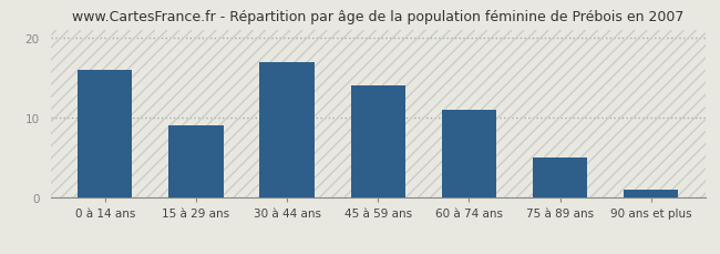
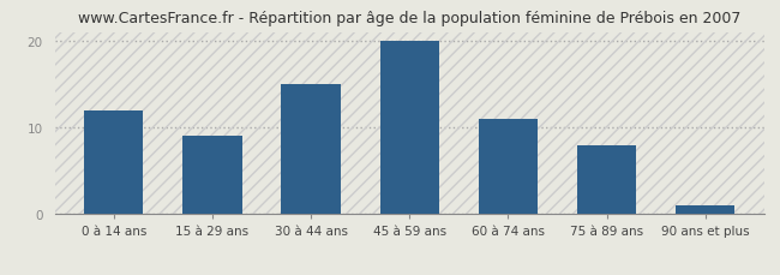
0 à 14 ans: 16 -> 12
30 à 44 ans: 17 -> 15
45 à 59 ans: 14 -> 20
75 à 89 ans: 5 -> 8
